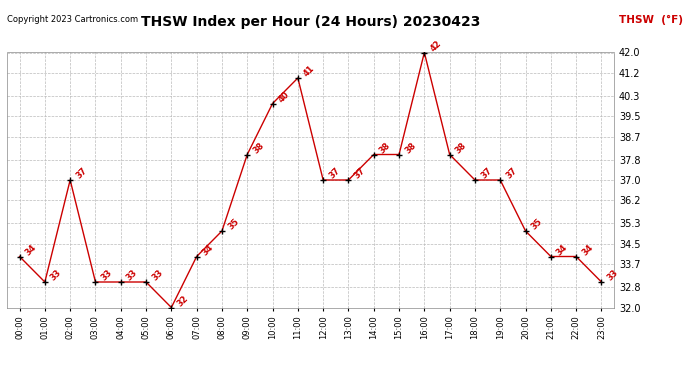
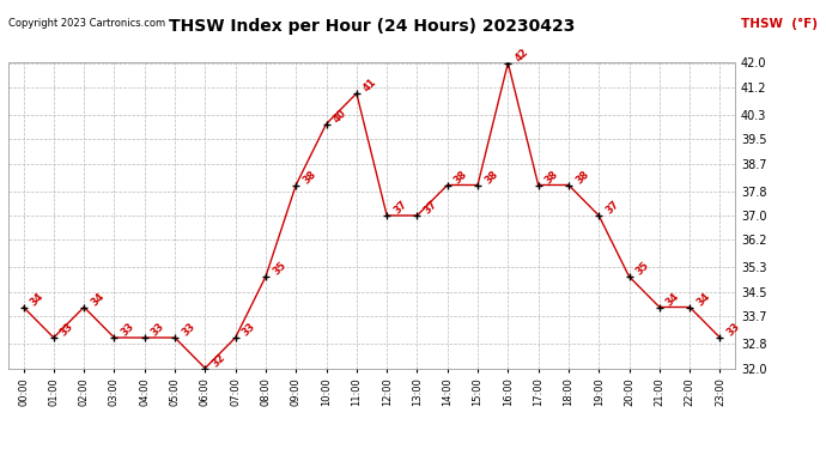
02:00: 37 -> 34
07:00: 34 -> 33
18:00: 37 -> 38
